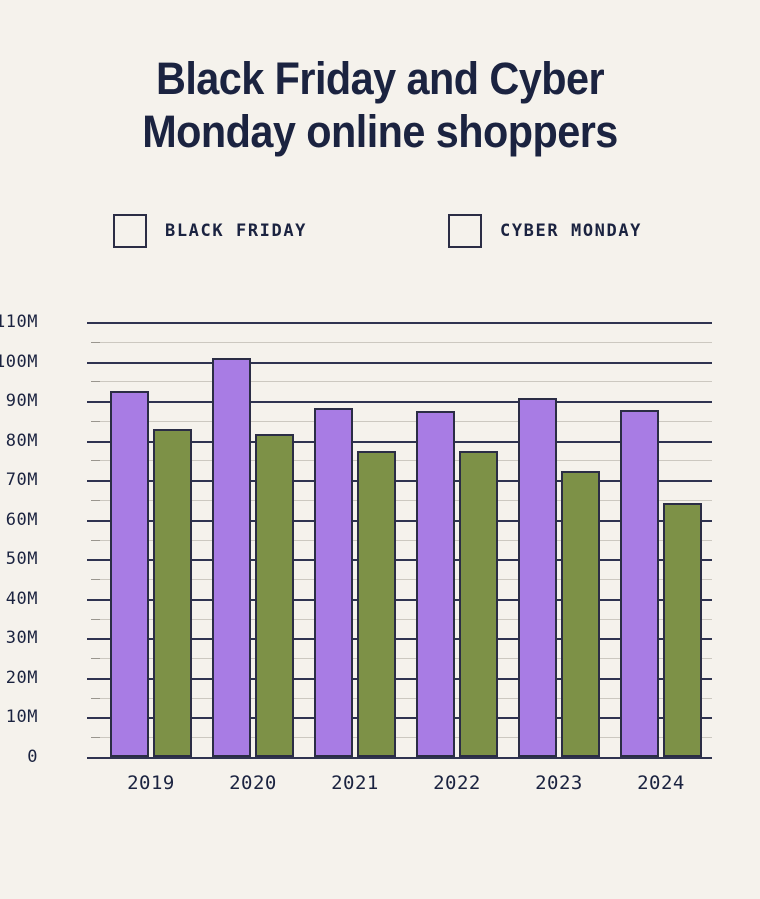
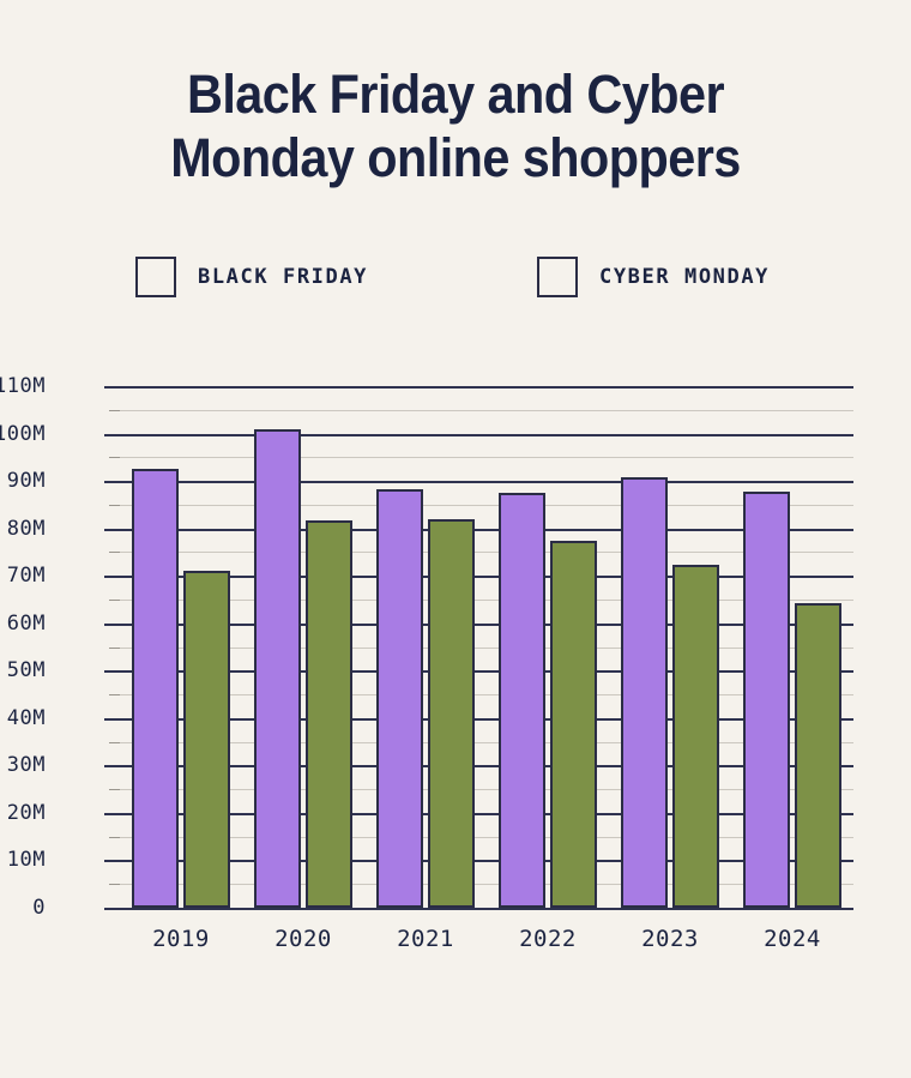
CYBER MONDAY/2019: 83M -> 71M
CYBER MONDAY/2021: 78M -> 82M
